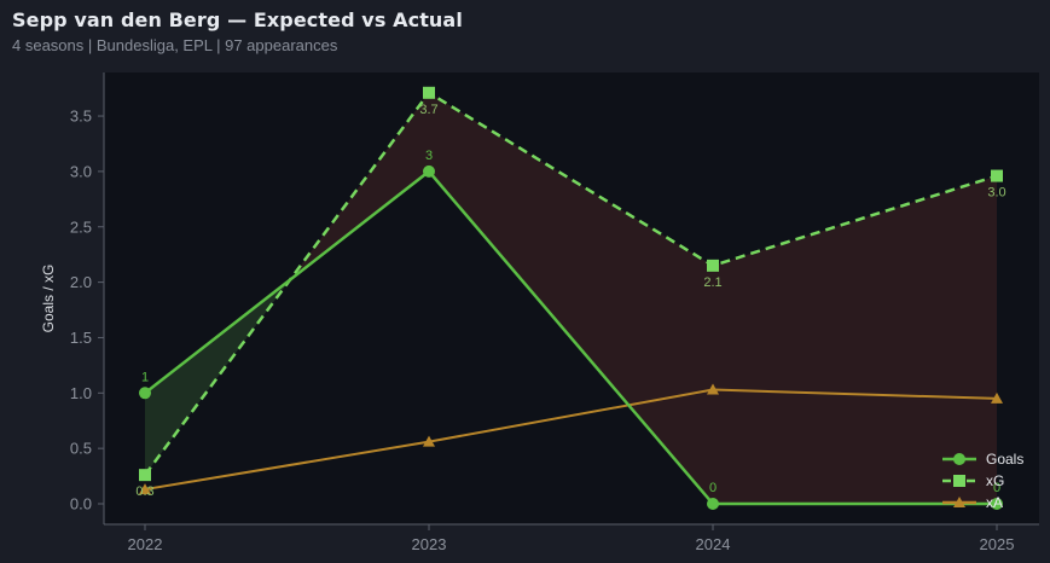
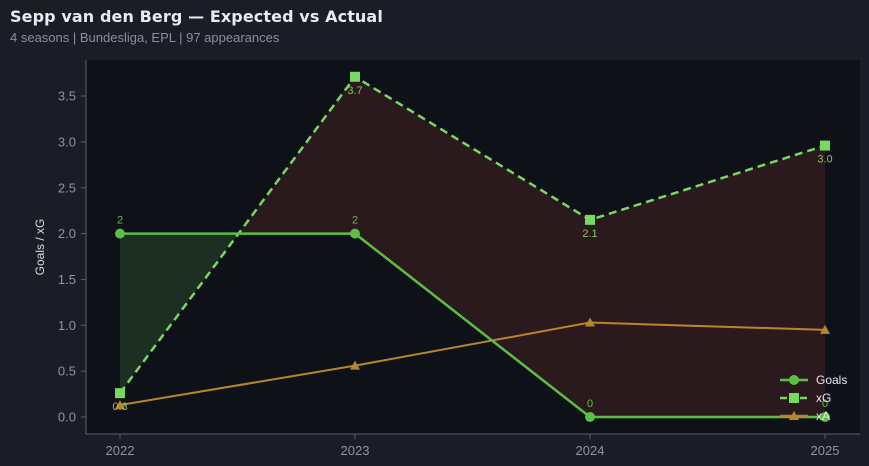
Goals/2022: 1 -> 2
Goals/2023: 3 -> 2
